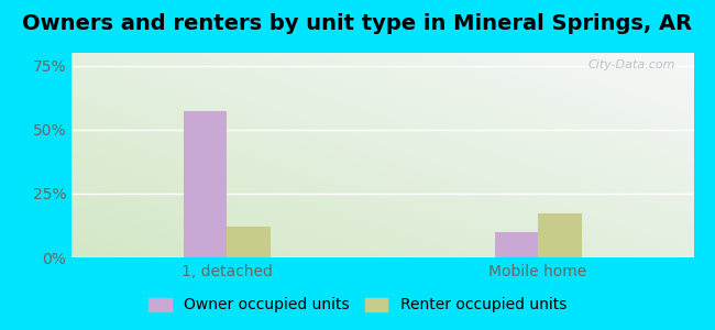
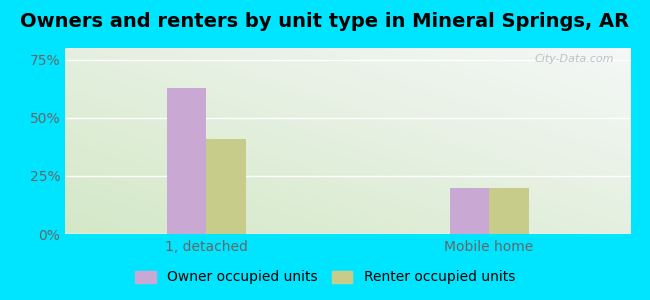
Owner occupied units/1, detached: 57% -> 63%
Renter occupied units/1, detached: 12% -> 41%
Owner occupied units/Mobile home: 10% -> 20%
Renter occupied units/Mobile home: 17% -> 20%
